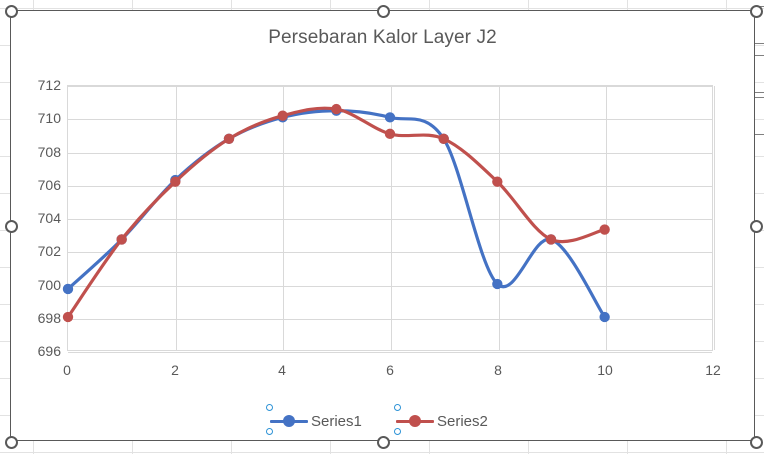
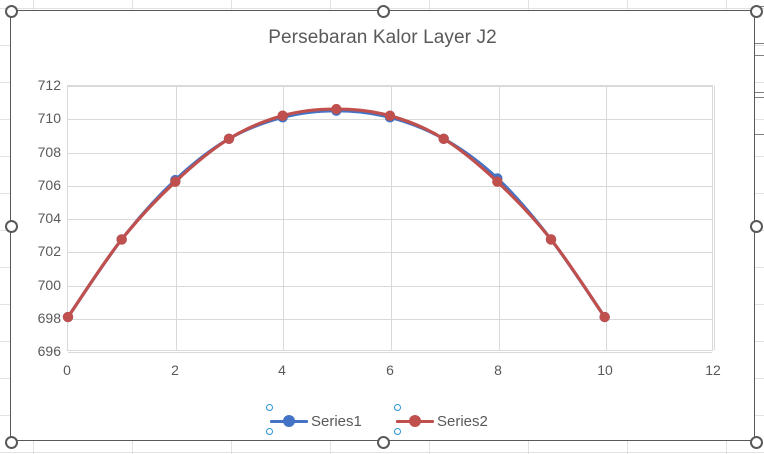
Series1/0: 699.7 -> 698.0
Series2/6: 709.1 -> 710.2
Series1/8: 700.0 -> 706.4
Series2/10: 703.3 -> 698.0
